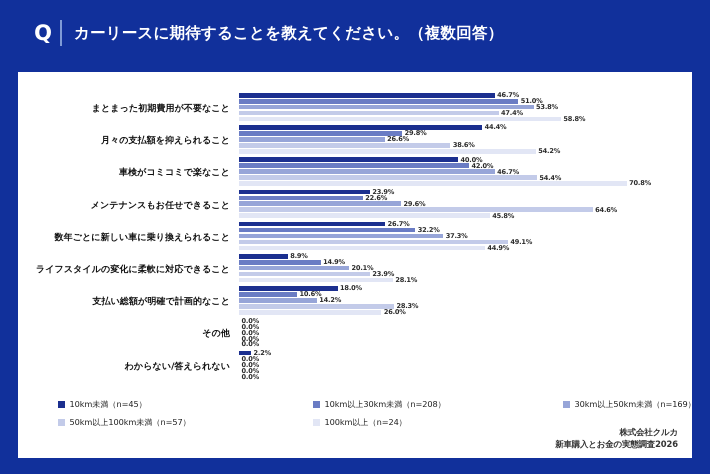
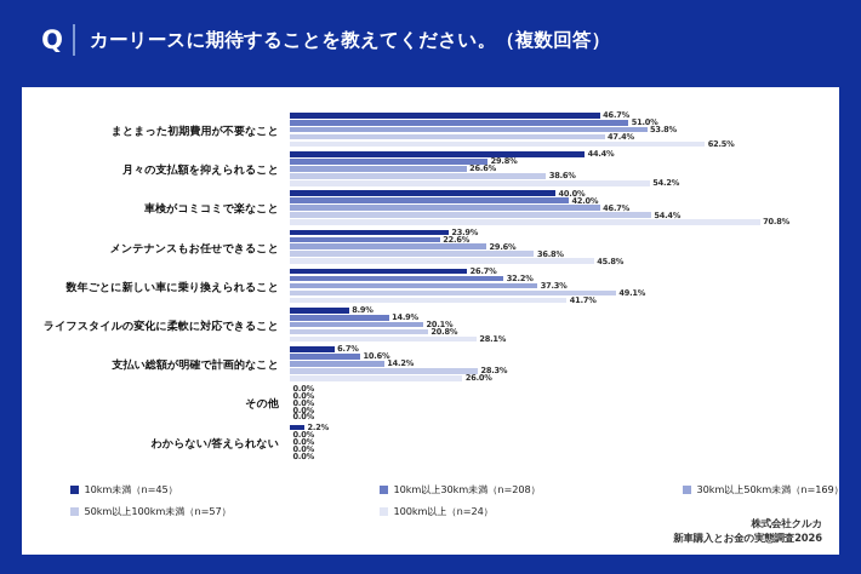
100km以上（n=24）/まとまった初期費用が不要なこと: 58.8% -> 62.5%
50km以上100km未満（n=57）/メンテナンスもお任せできること: 64.6% -> 36.8%
100km以上（n=24）/数年ごとに新しい車に乗り換えられること: 44.9% -> 41.7%
50km以上100km未満（n=57）/ライフスタイルの変化に柔軟に対応できること: 23.9% -> 20.8%
10km未満（n=45）/支払い総額が明確で計画的なこと: 18.0% -> 6.7%
